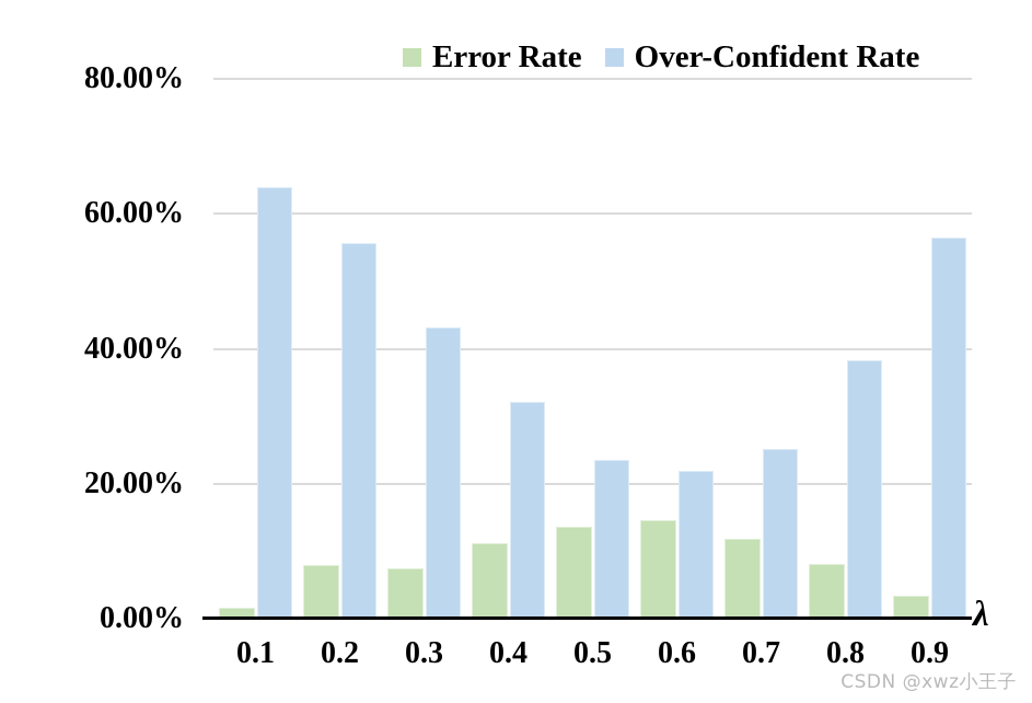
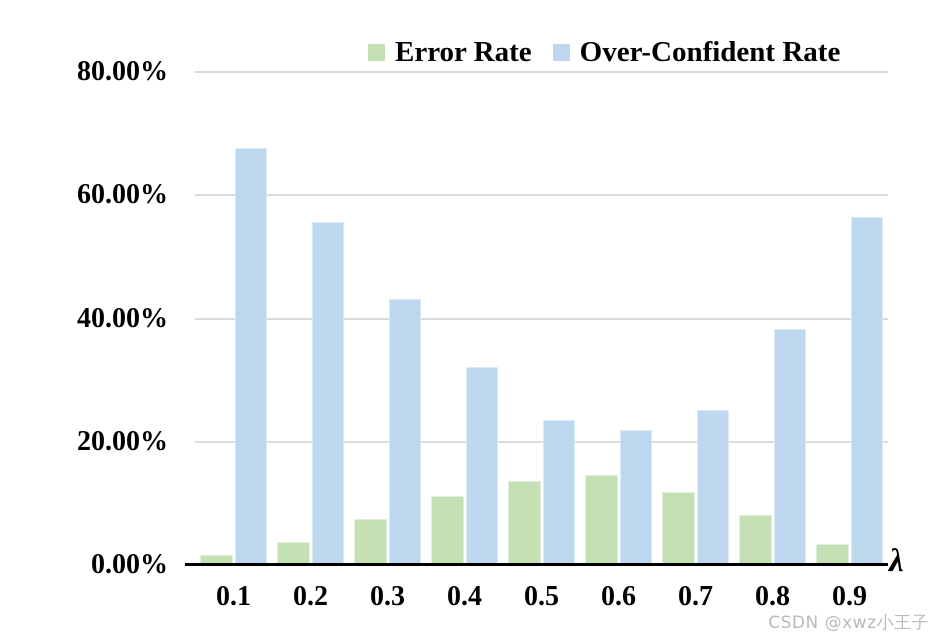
Over-Confident Rate/0.1: 64% -> 68%
Error Rate/0.2: 8% -> 4%
